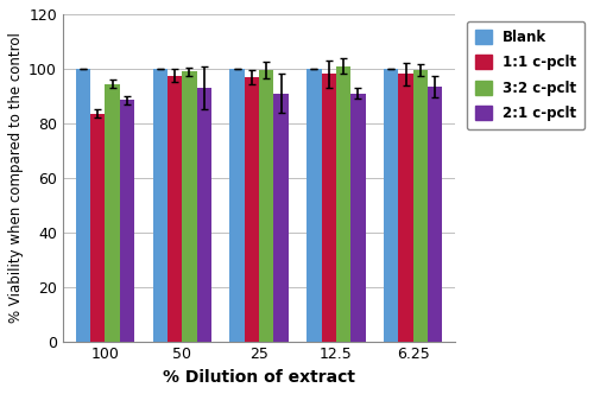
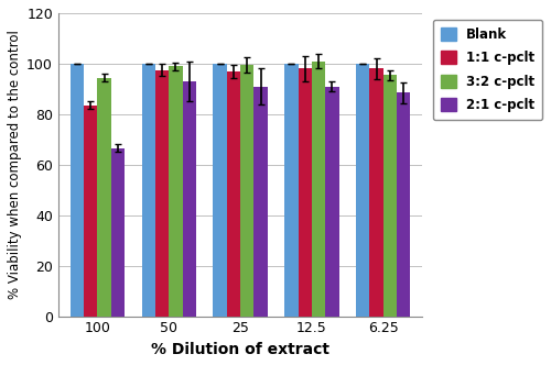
2:1 c-pclt/100: 88.5 -> 66.5
3:2 c-pclt/6.25: 99.5 -> 95.5
2:1 c-pclt/6.25: 93.5 -> 88.5
